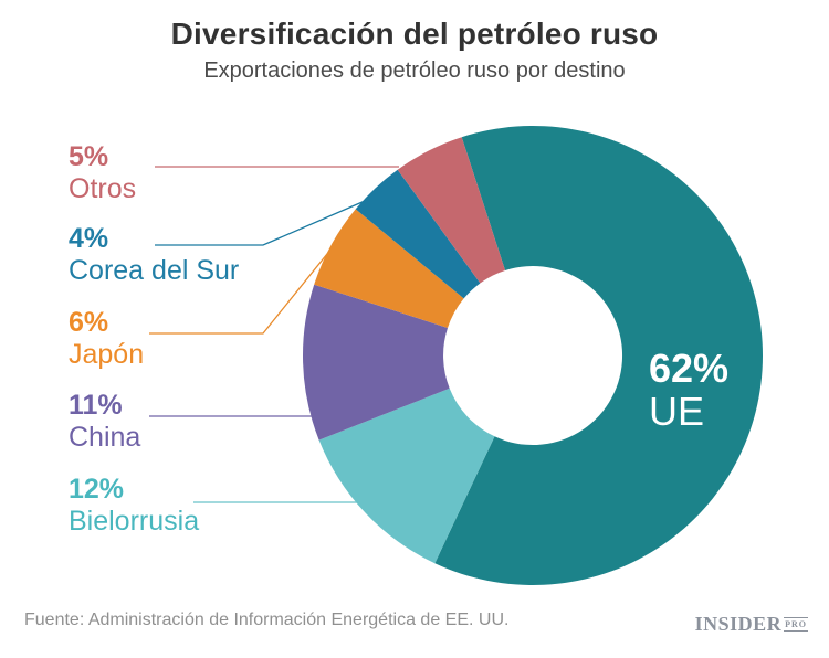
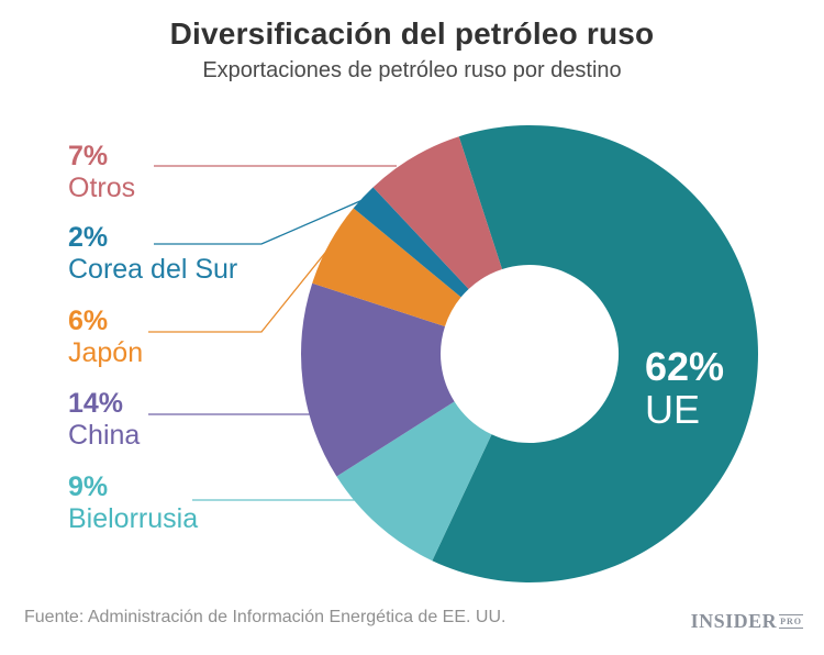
Bielorrusia: 12% -> 9%
China: 11% -> 14%
Corea del Sur: 4% -> 2%
Otros: 5% -> 7%
